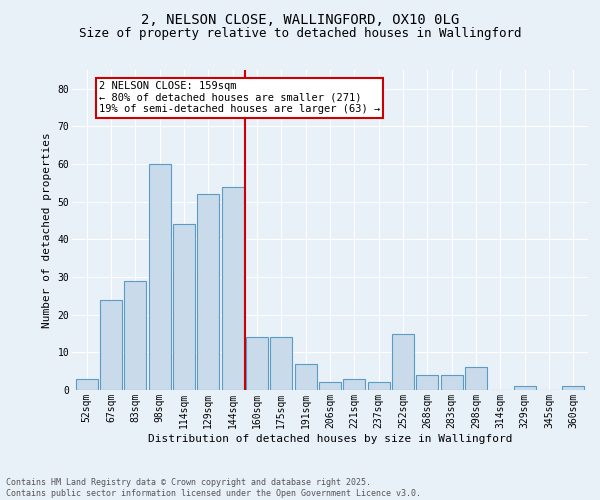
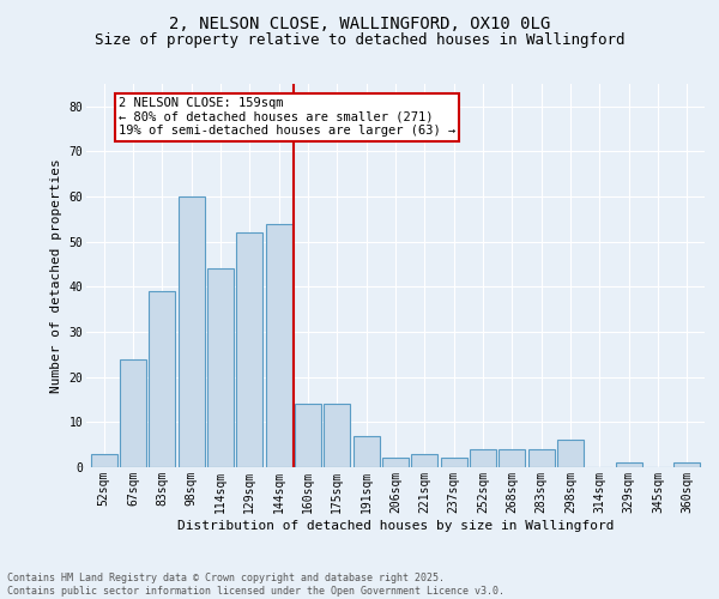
83sqm: 29 -> 39
252sqm: 15 -> 4
